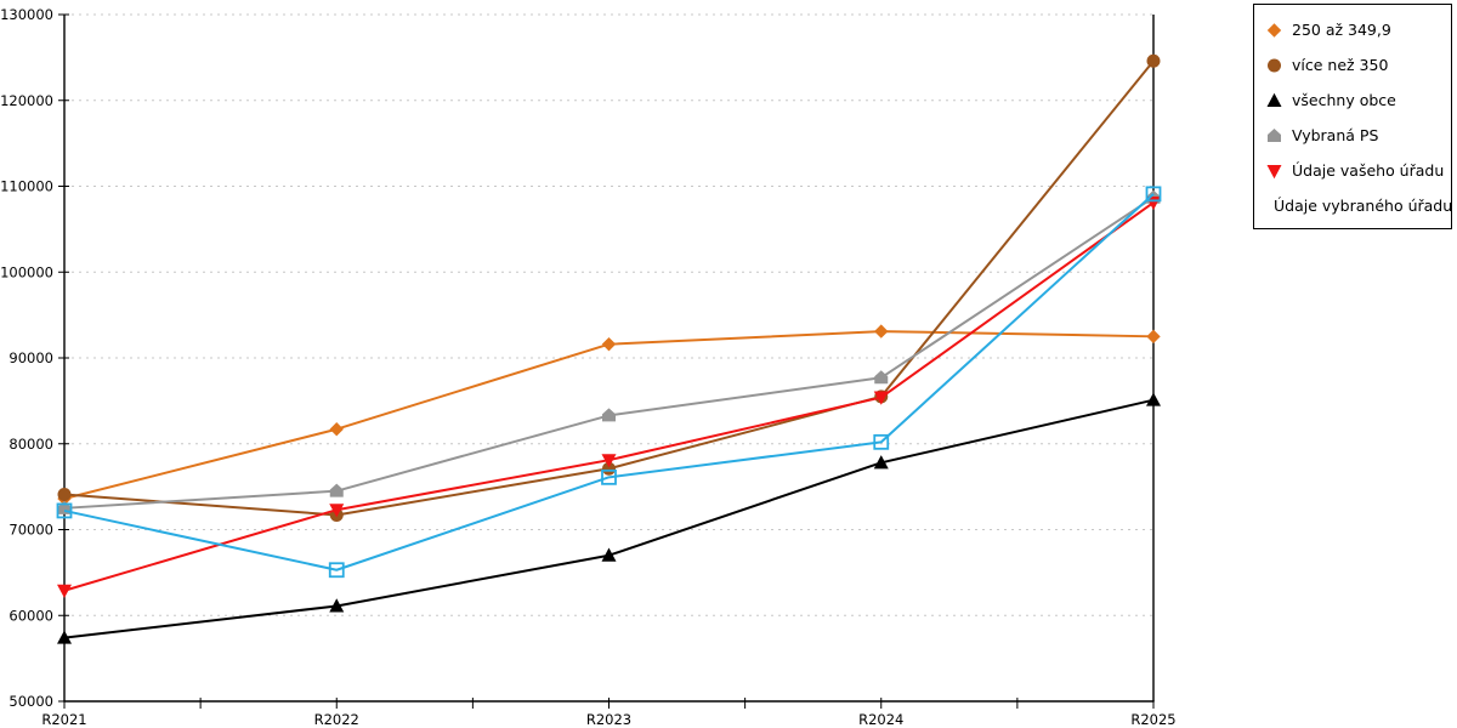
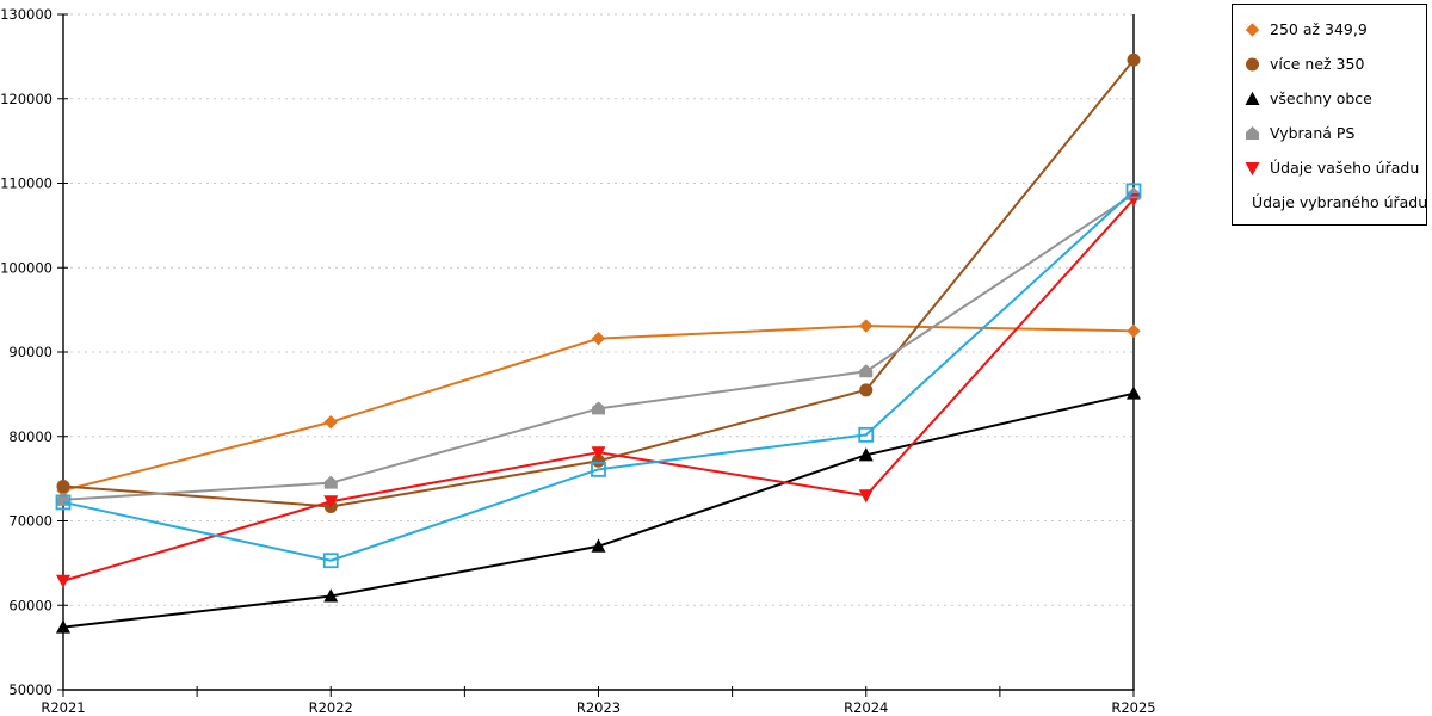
Údaje vašeho úřadu/R2024: 85000 -> 73000
